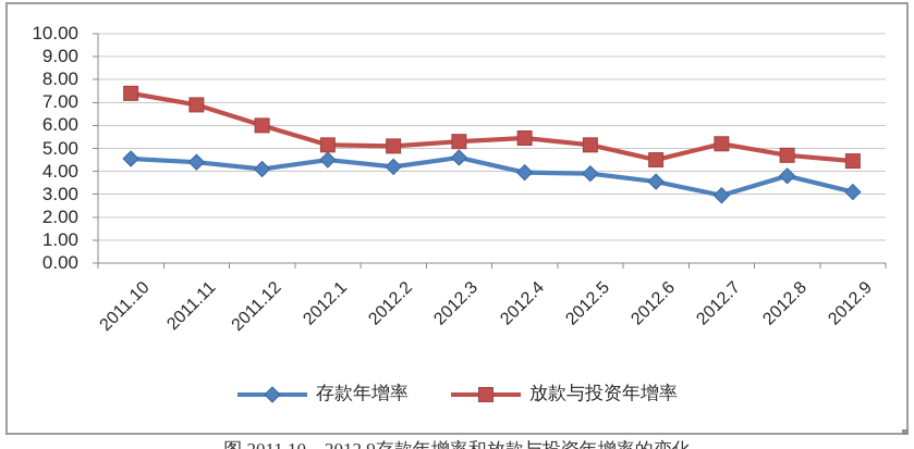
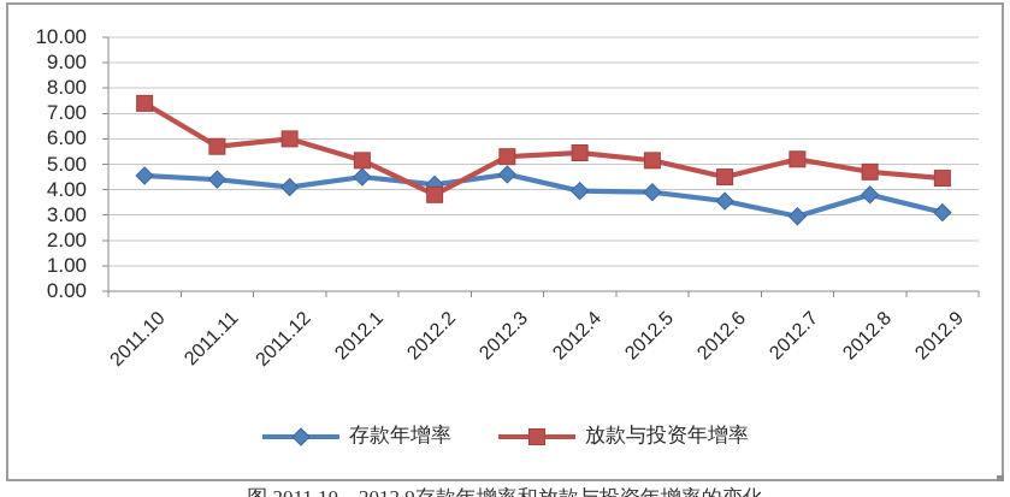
放款与投资年增率/2011.11: 6.9 -> 5.7
放款与投资年增率/2012.2: 5.1 -> 3.8
